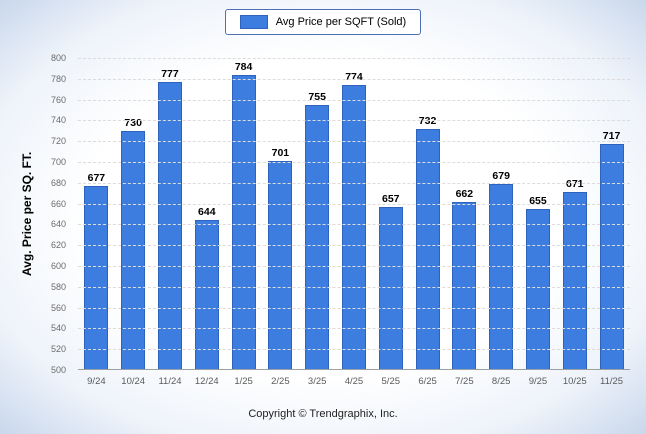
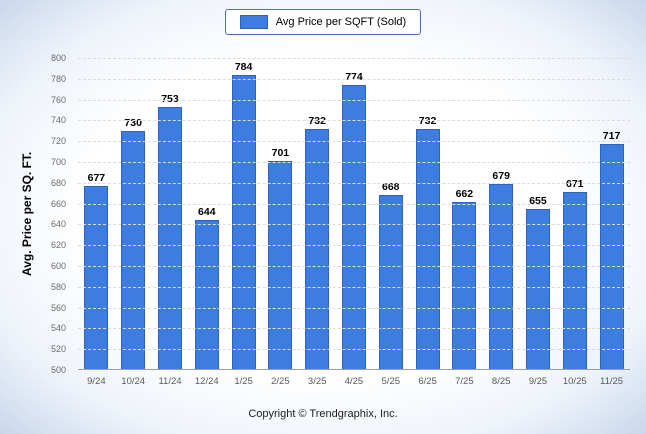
11/24: 777 -> 753
3/25: 755 -> 732
5/25: 657 -> 668
